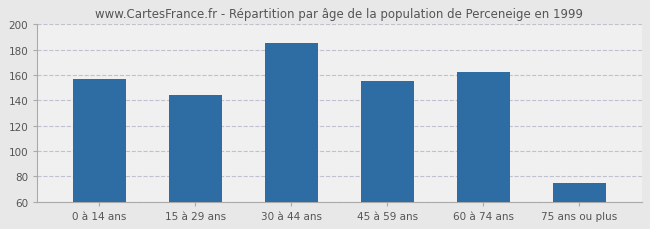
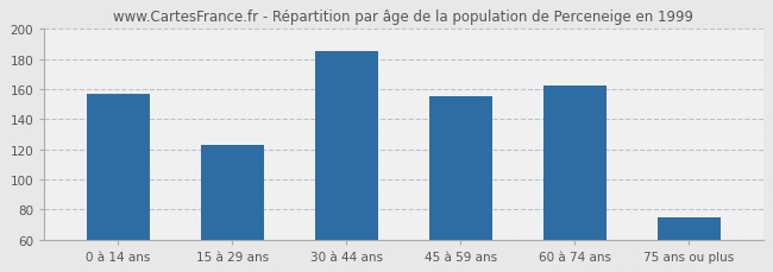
15 à 29 ans: 144 -> 123
